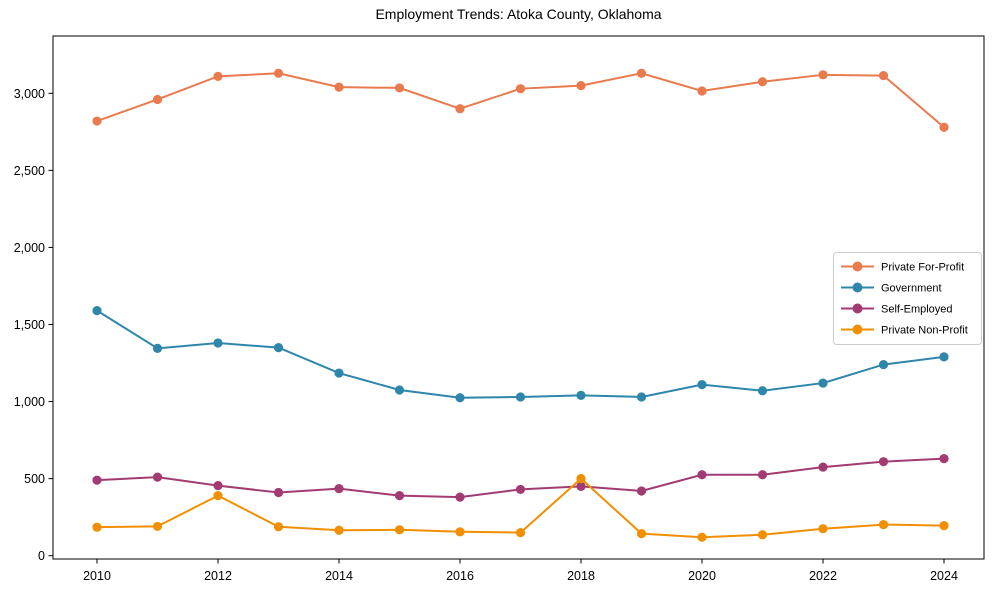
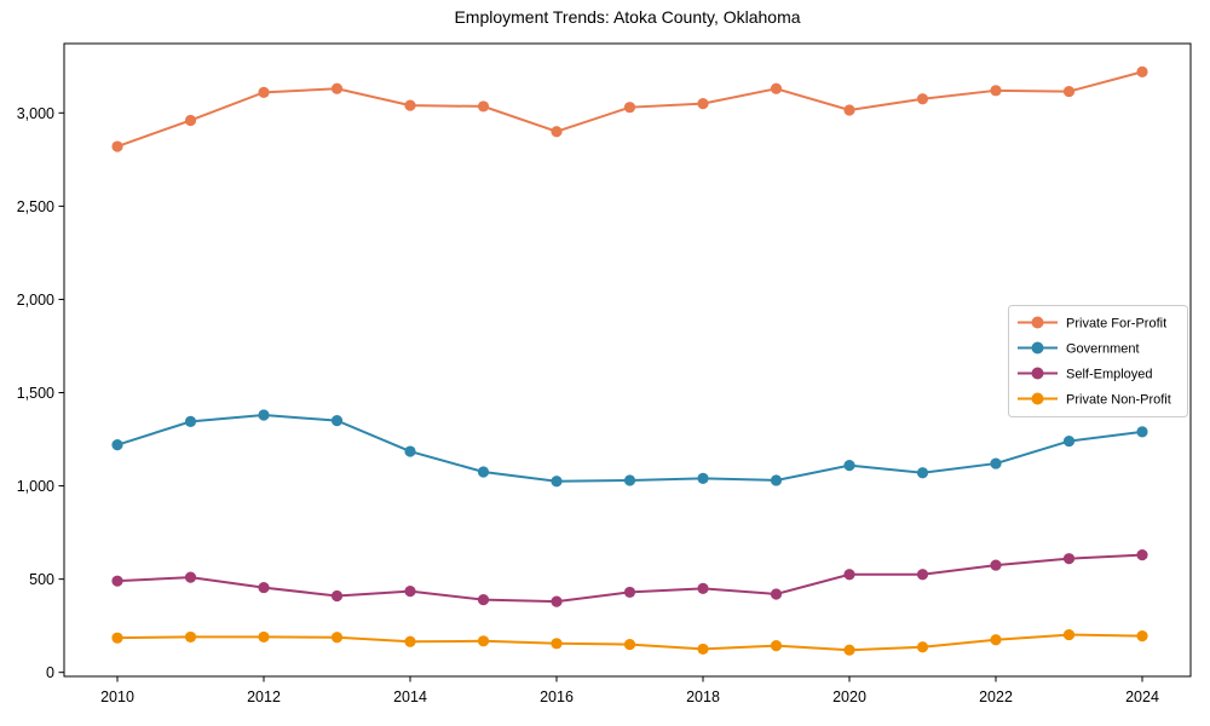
Government/2010: 1590 -> 1220
Private Non-Profit/2012: 390 -> 190
Private Non-Profit/2018: 500 -> 120
Private For-Profit/2024: 2780 -> 3220
